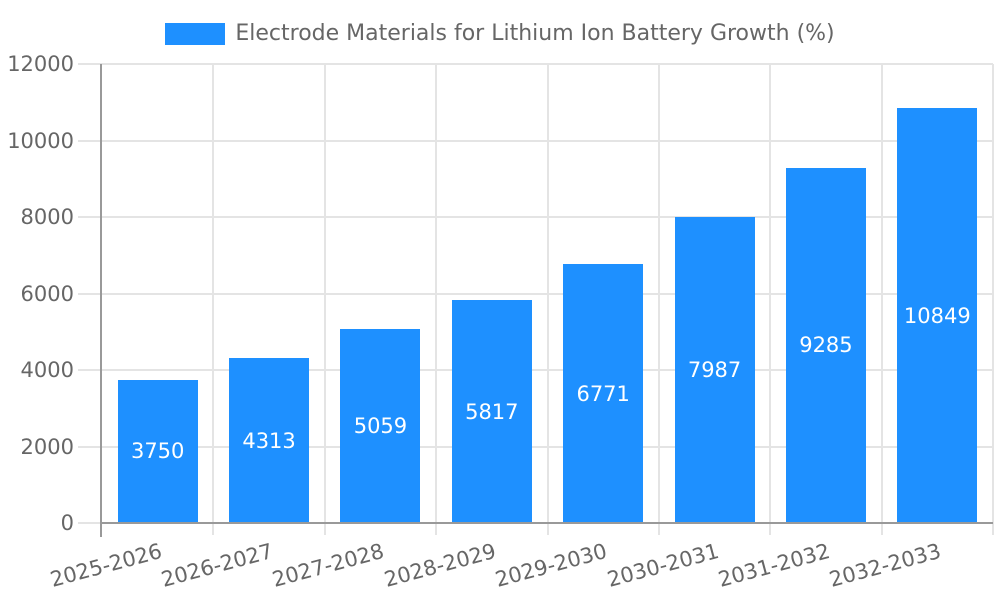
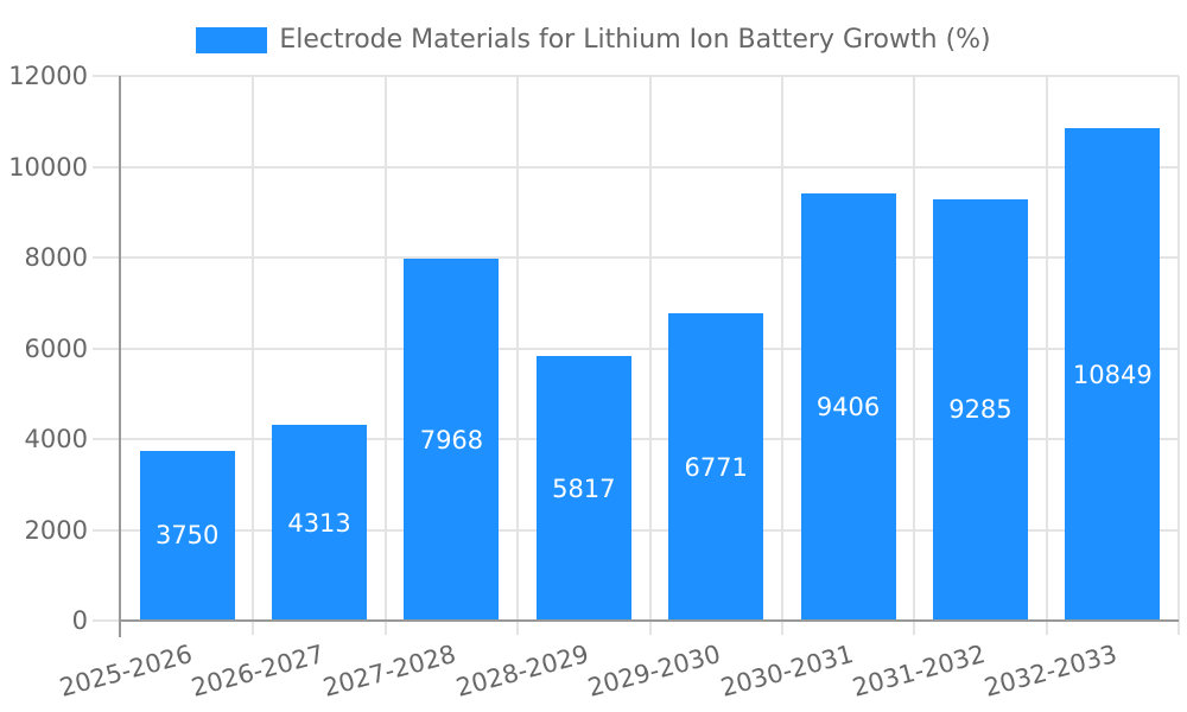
2027-2028: 5059 -> 7968
2030-2031: 7987 -> 9406
